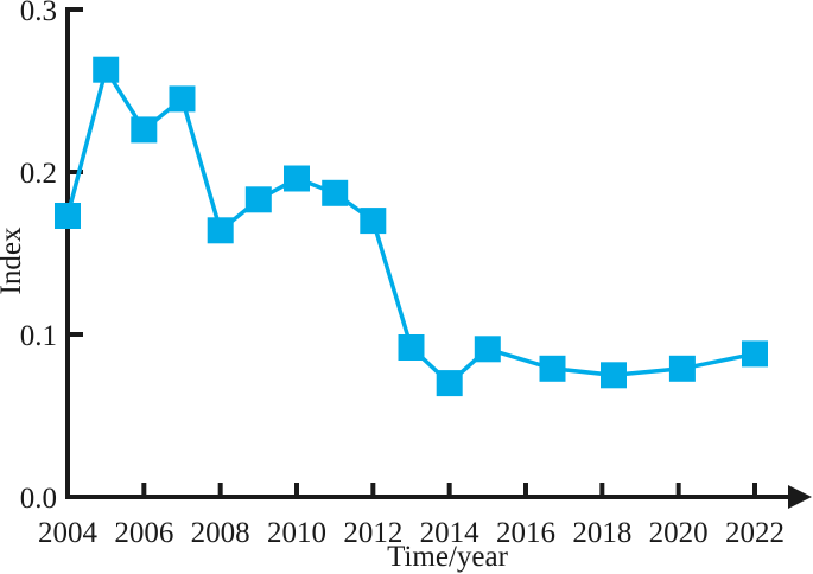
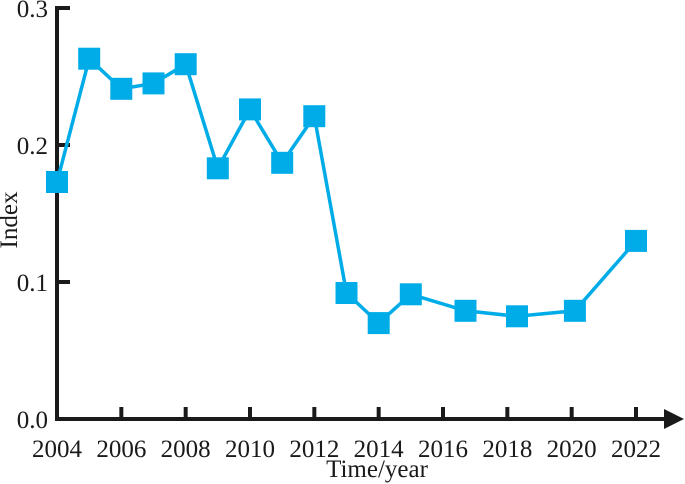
2006: 0.226 -> 0.241
2008: 0.164 -> 0.259
2010: 0.196 -> 0.226
2012: 0.170 -> 0.221
2022: 0.088 -> 0.130
